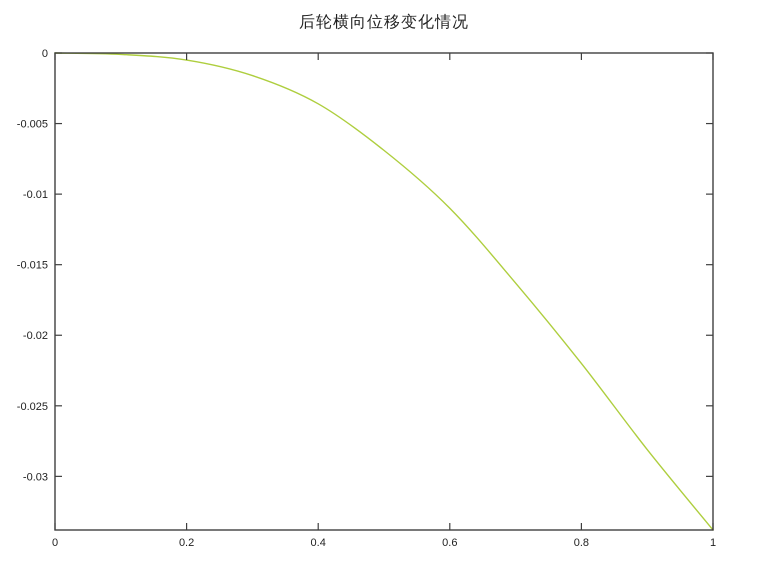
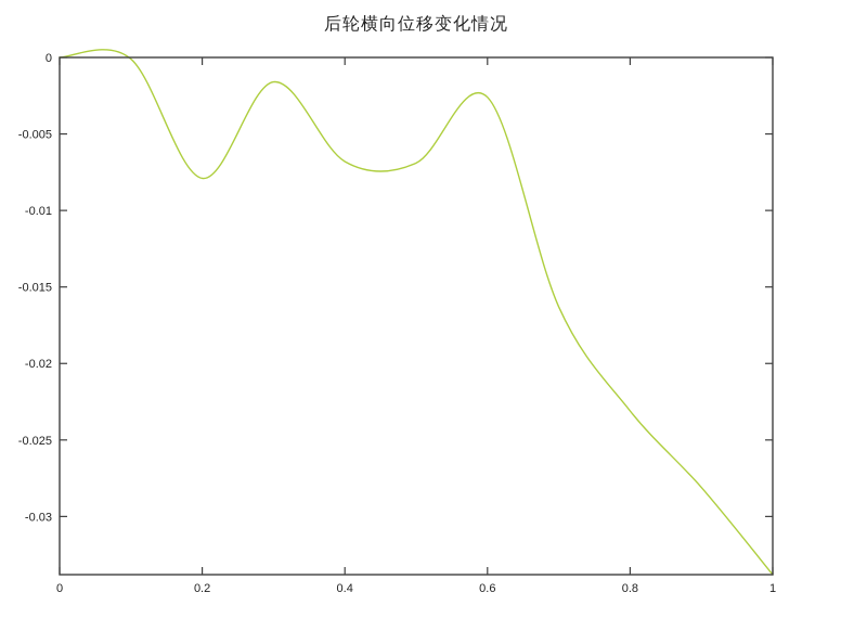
0.2: -0.0005 -> -0.0079
0.4: -0.0036 -> -0.0068
0.6: -0.0110 -> -0.0026
0.8: -0.0220 -> -0.0231
